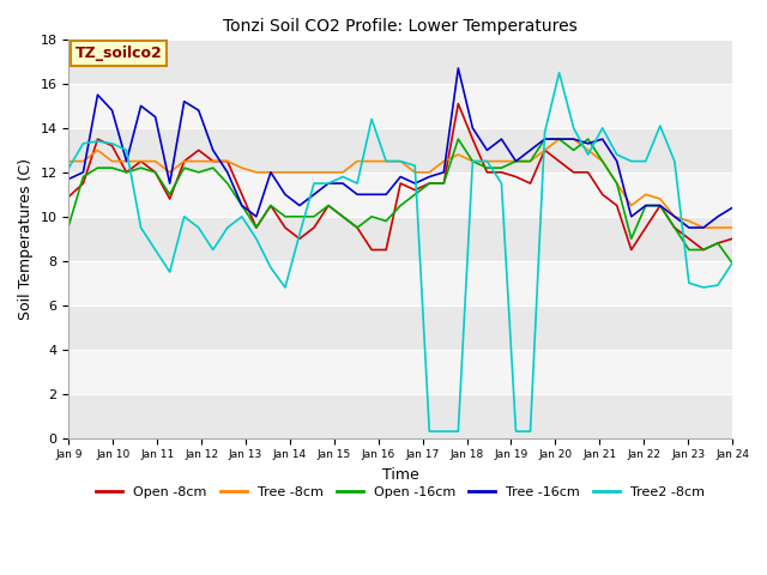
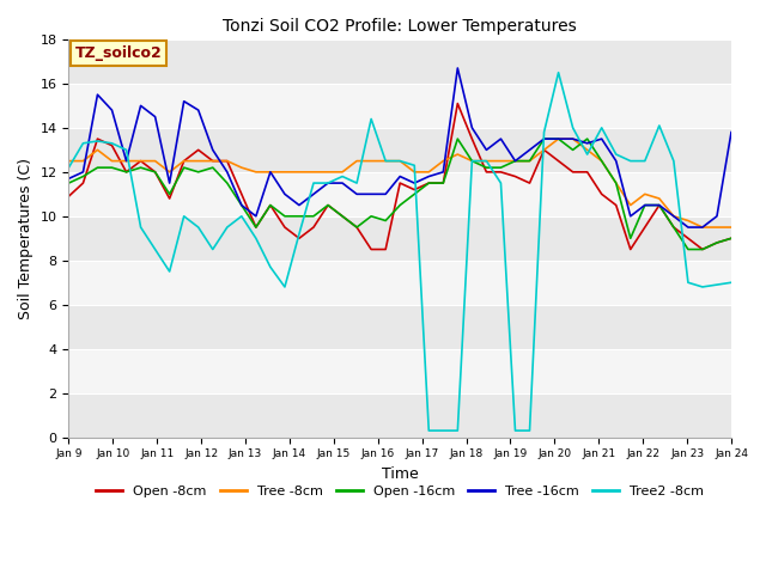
Open -16cm/Jan 9: 9.6 -> 11.5
Open -16cm/Jan 24: 7.9 -> 9.0
Tree -16cm/Jan 24: 10.4 -> 13.8
Tree2 -8cm/Jan 24: 7.9 -> 7.0
